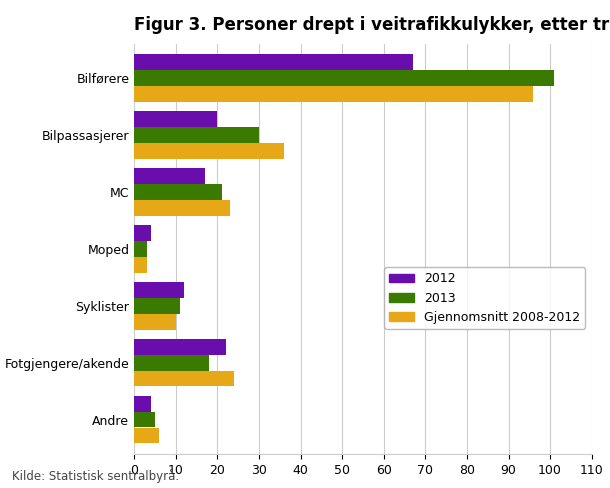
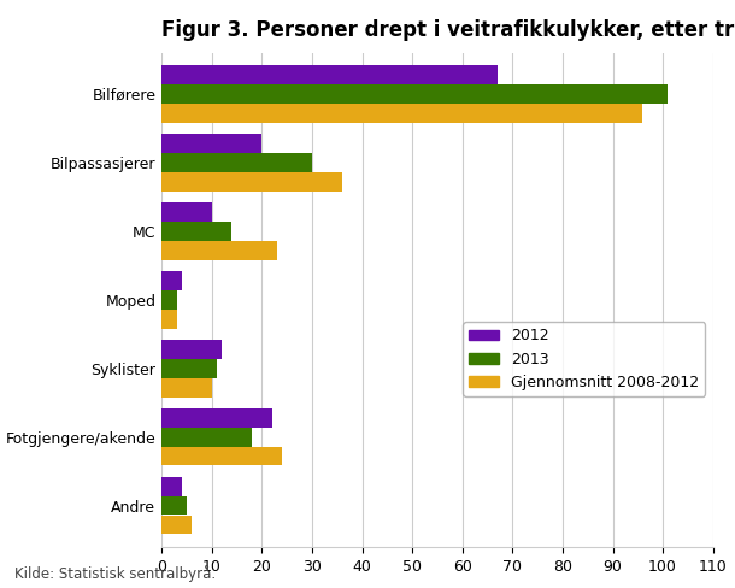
2012/MC: 17 -> 10
2013/MC: 21 -> 14
